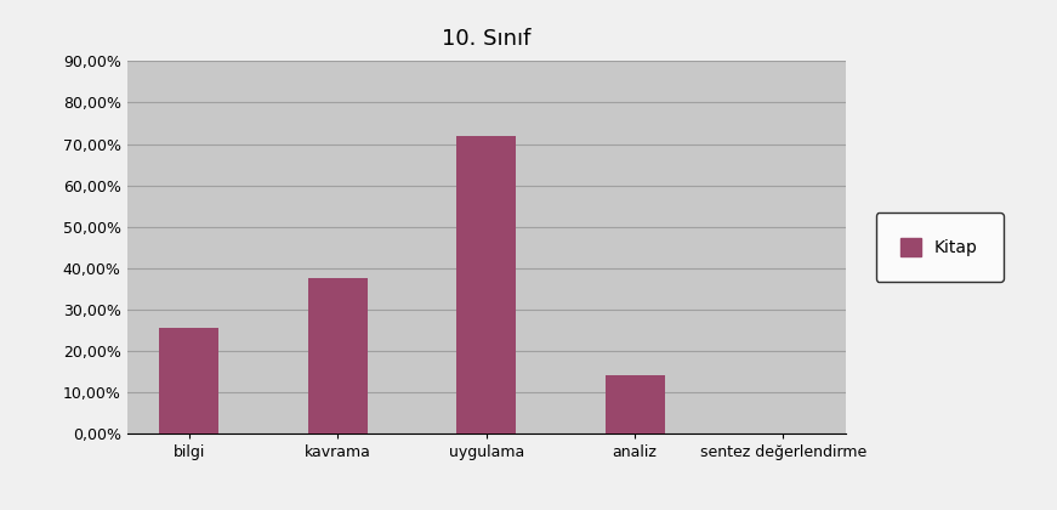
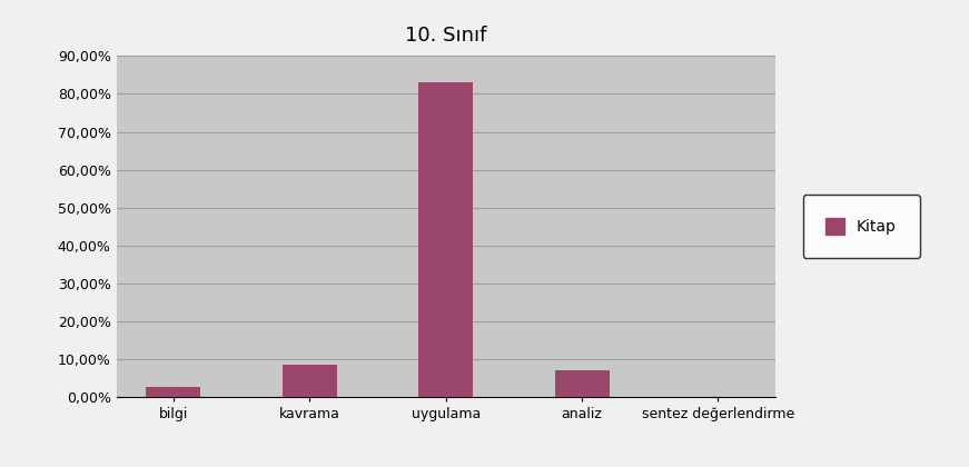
bilgi: 25,5% -> 2,6%
kavrama: 37,5% -> 8,5%
uygulama: 72,0% -> 83,0%
analiz: 14,0% -> 7,0%
